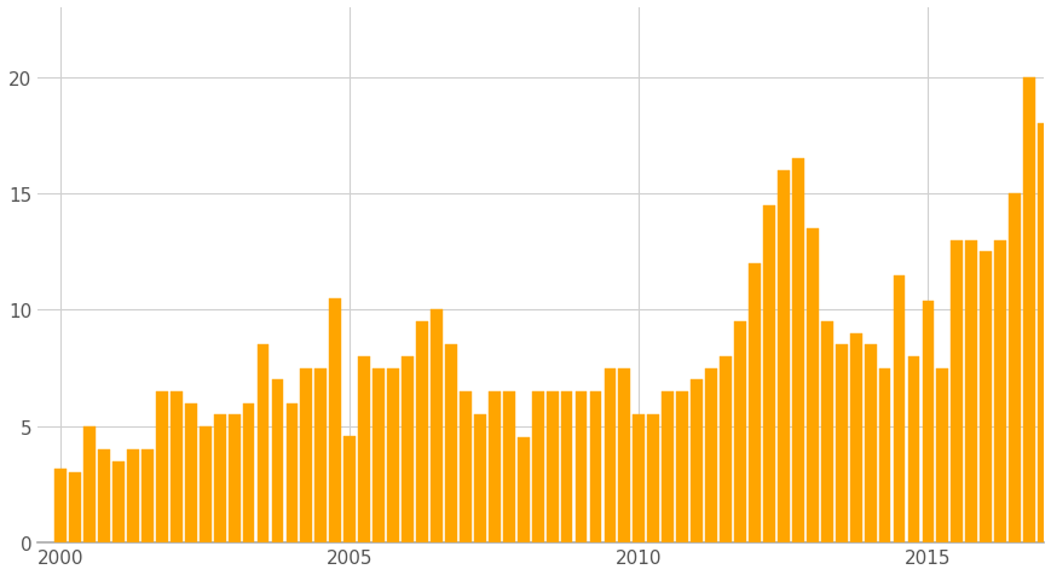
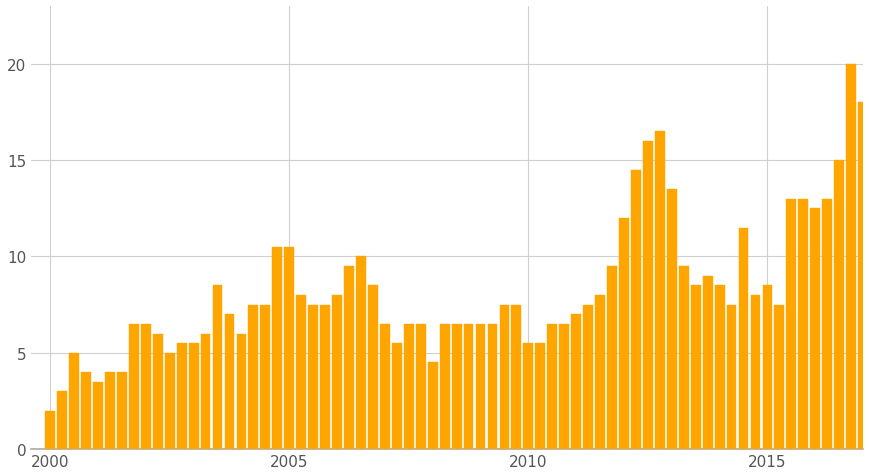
2000: 3.2 -> 2.0
2005: 4.6 -> 10.5
2015: 10.4 -> 8.5
